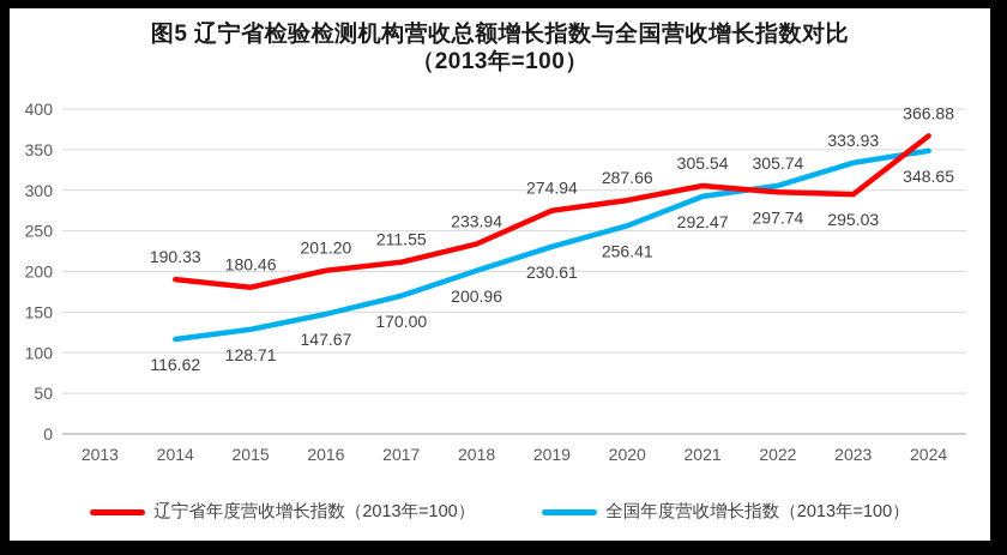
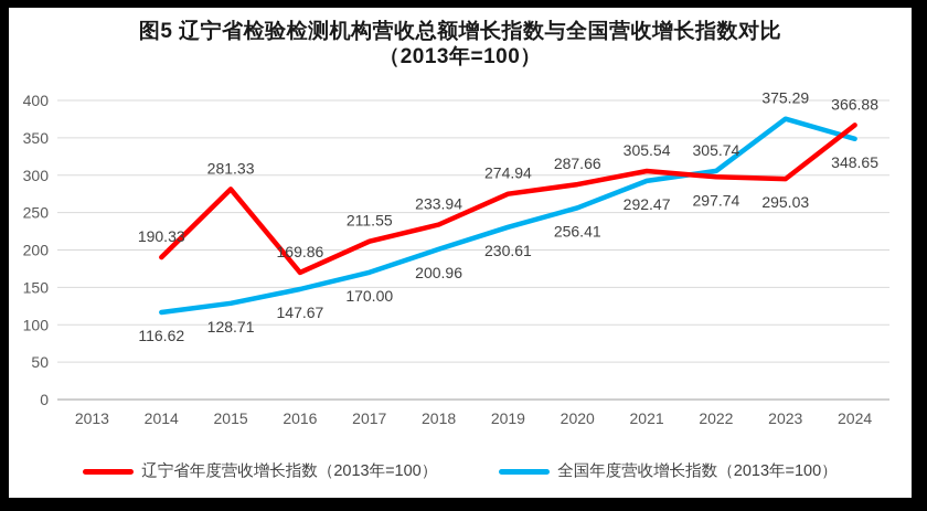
辽宁省年度营收增长指数（2013年=100）/2015: 180.46 -> 281.33
辽宁省年度营收增长指数（2013年=100）/2016: 201.20 -> 169.86
全国年度营收增长指数（2013年=100）/2023: 333.93 -> 375.29
